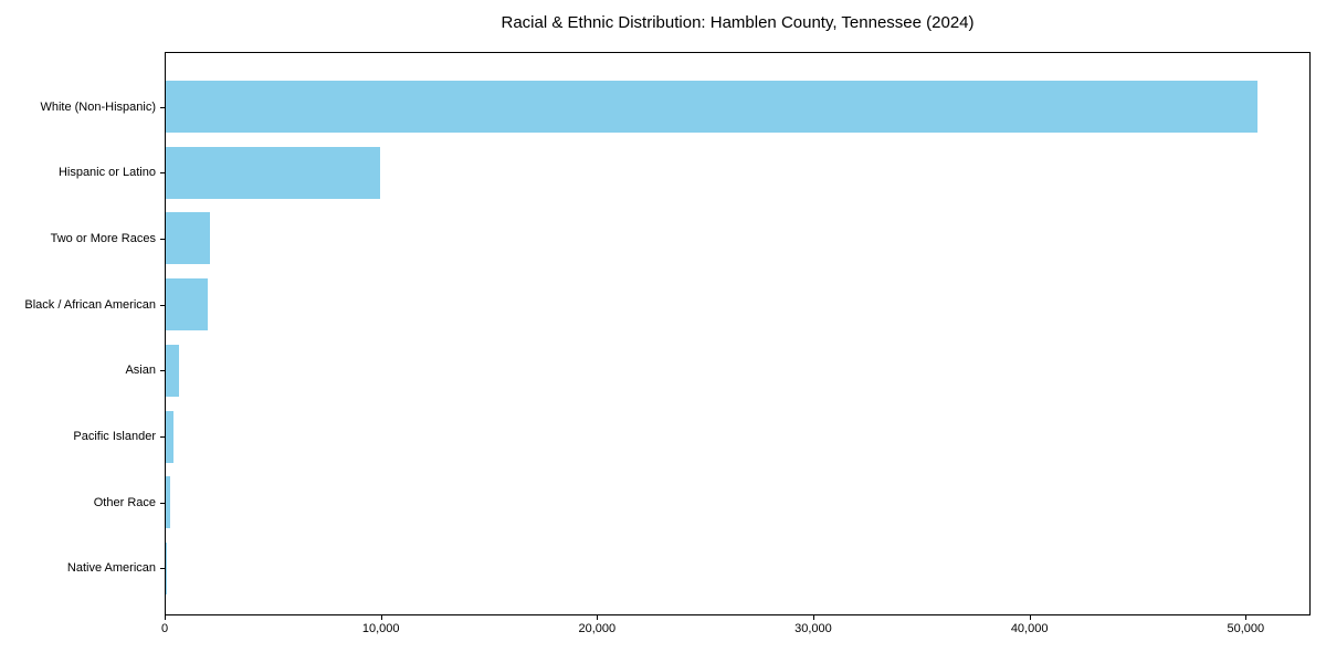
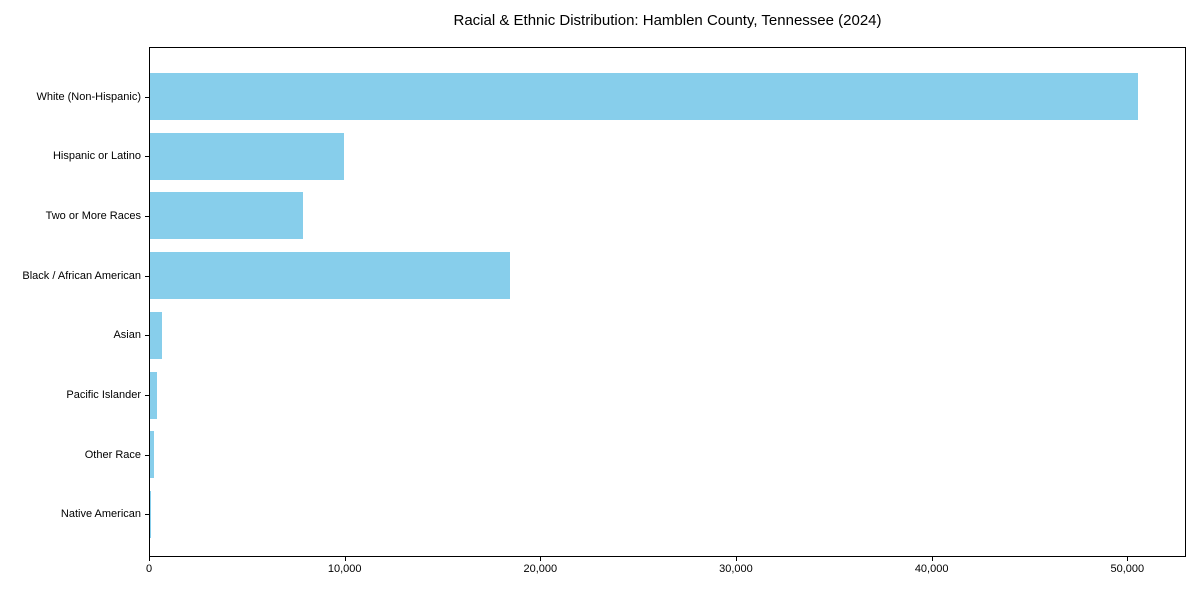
Two or More Races: 2000 -> 7800
Black / African American: 2000 -> 18400
